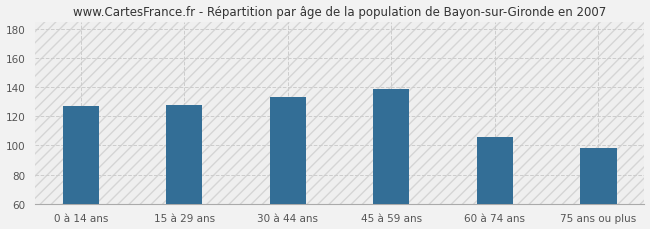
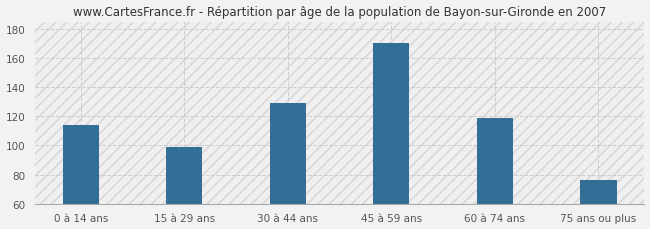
0 à 14 ans: 127 -> 114
15 à 29 ans: 128 -> 99
30 à 44 ans: 133 -> 129
45 à 59 ans: 139 -> 170
60 à 74 ans: 106 -> 119
75 ans ou plus: 98 -> 76
